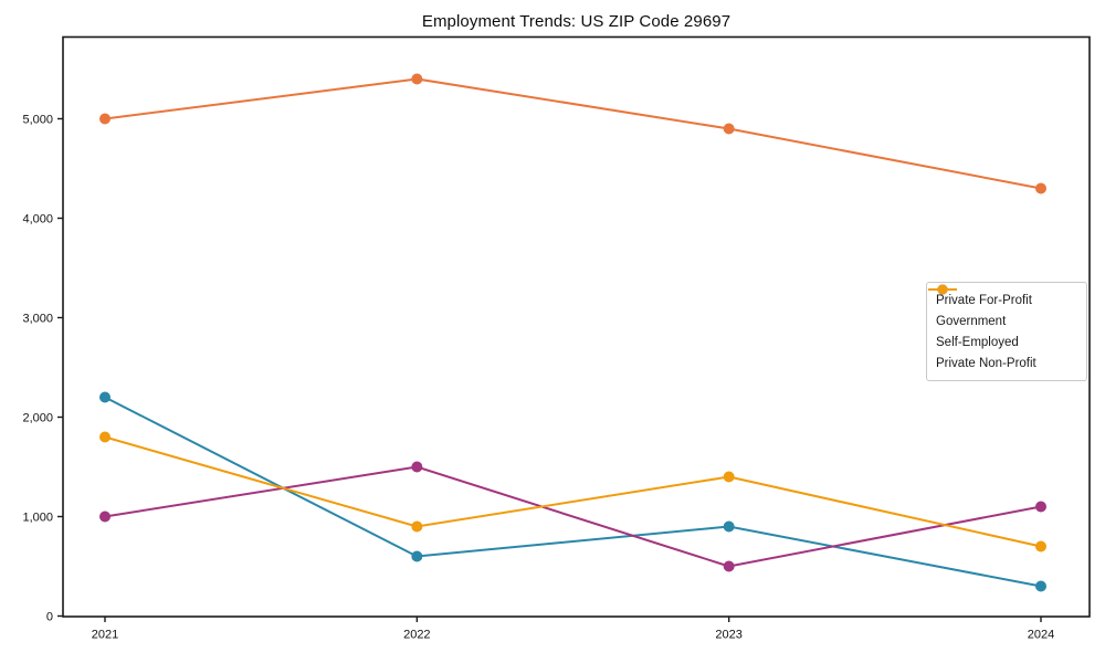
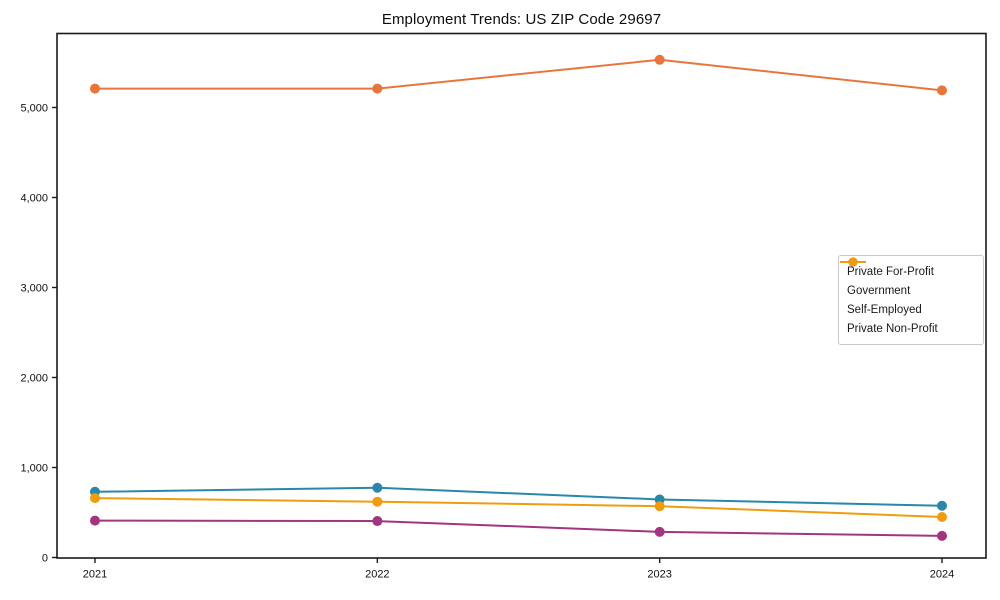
Private For-Profit/2021: 5000 -> 5200
Government/2021: 2200 -> 700
Self-Employed/2021: 1000 -> 400
Private Non-Profit/2021: 1800 -> 700
Private For-Profit/2022: 5400 -> 5200
Government/2022: 600 -> 800
Self-Employed/2022: 1500 -> 400
Private Non-Profit/2022: 900 -> 600
Private For-Profit/2023: 4900 -> 5500
Government/2023: 900 -> 600
Self-Employed/2023: 500 -> 300
Private Non-Profit/2023: 1400 -> 600
Private For-Profit/2024: 4300 -> 5200
Government/2024: 300 -> 600
Self-Employed/2024: 1100 -> 200
Private Non-Profit/2024: 700 -> 400
